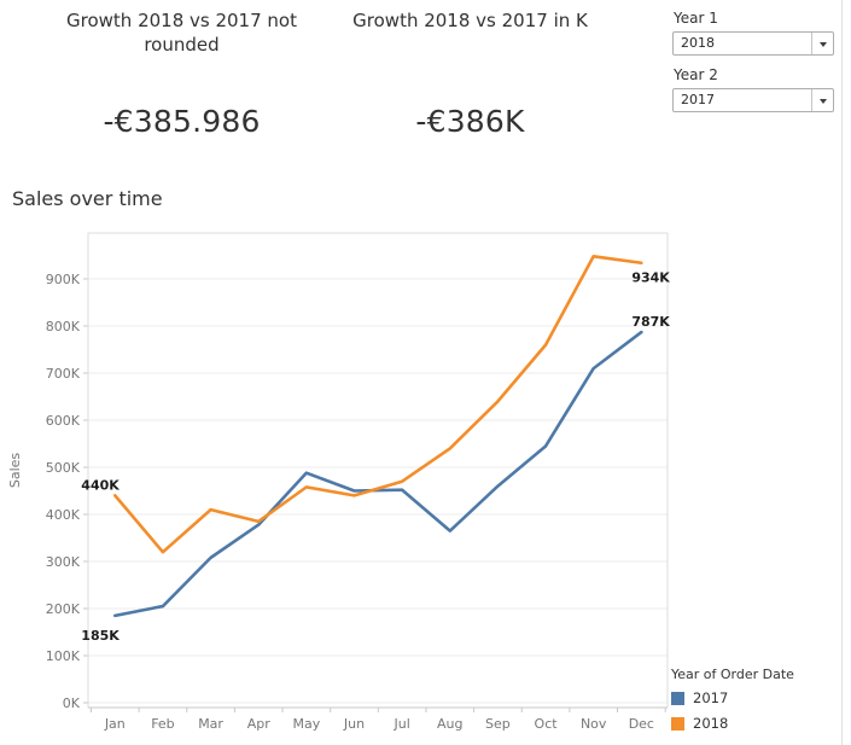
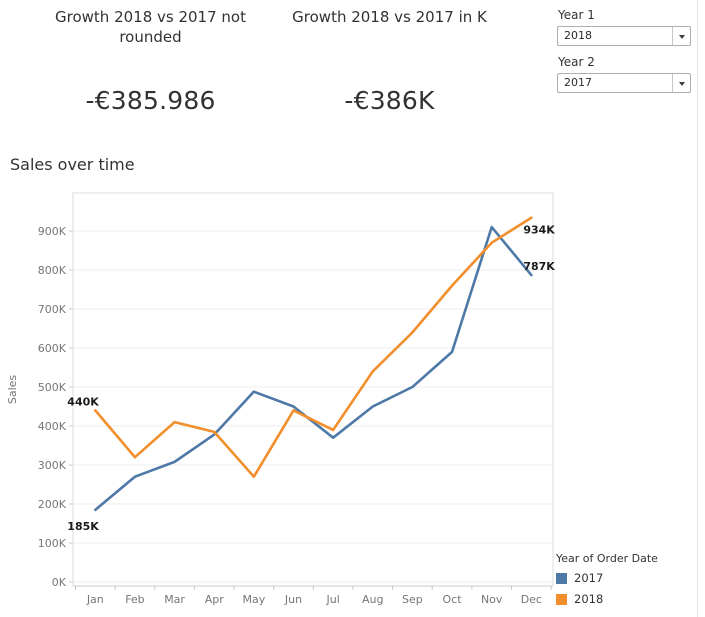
2017/Feb: 200K -> 270K
2018/May: 460K -> 270K
2017/Jul: 450K -> 370K
2018/Jul: 470K -> 390K
2017/Aug: 360K -> 450K
2017/Sep: 460K -> 500K
2017/Oct: 540K -> 590K
2017/Nov: 710K -> 910K
2018/Nov: 950K -> 870K
